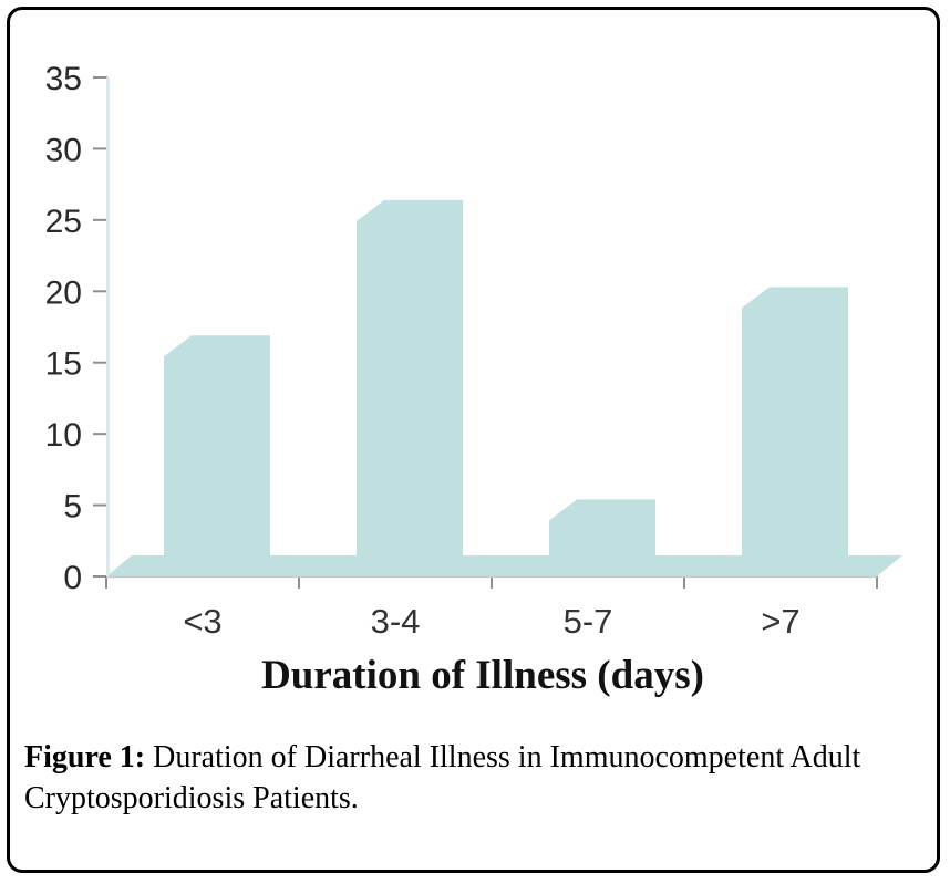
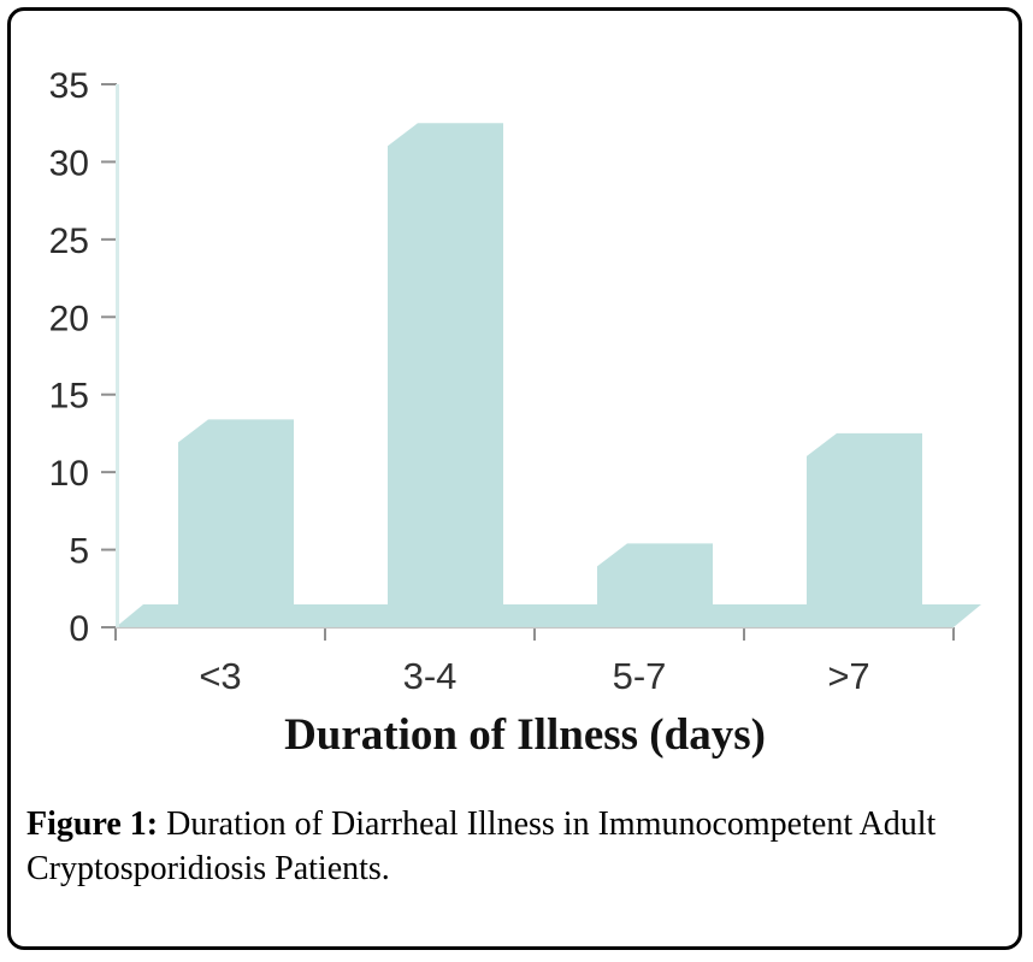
<3: 16.9 -> 13.4
3-4: 26.4 -> 32.5
>7: 20.3 -> 12.5
